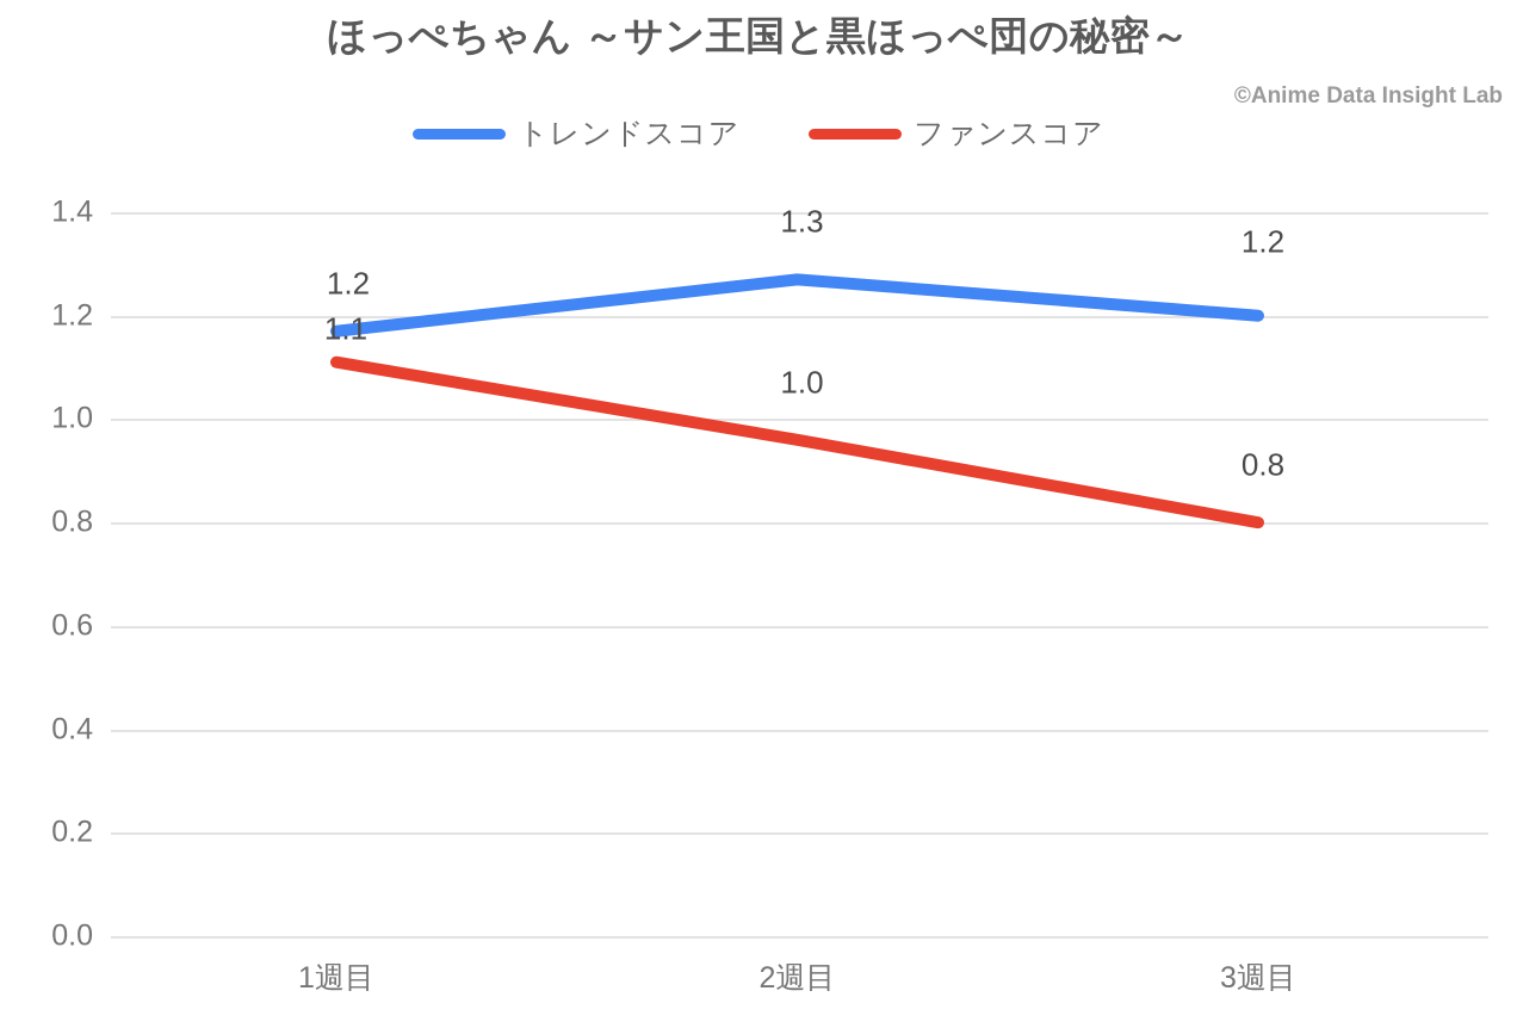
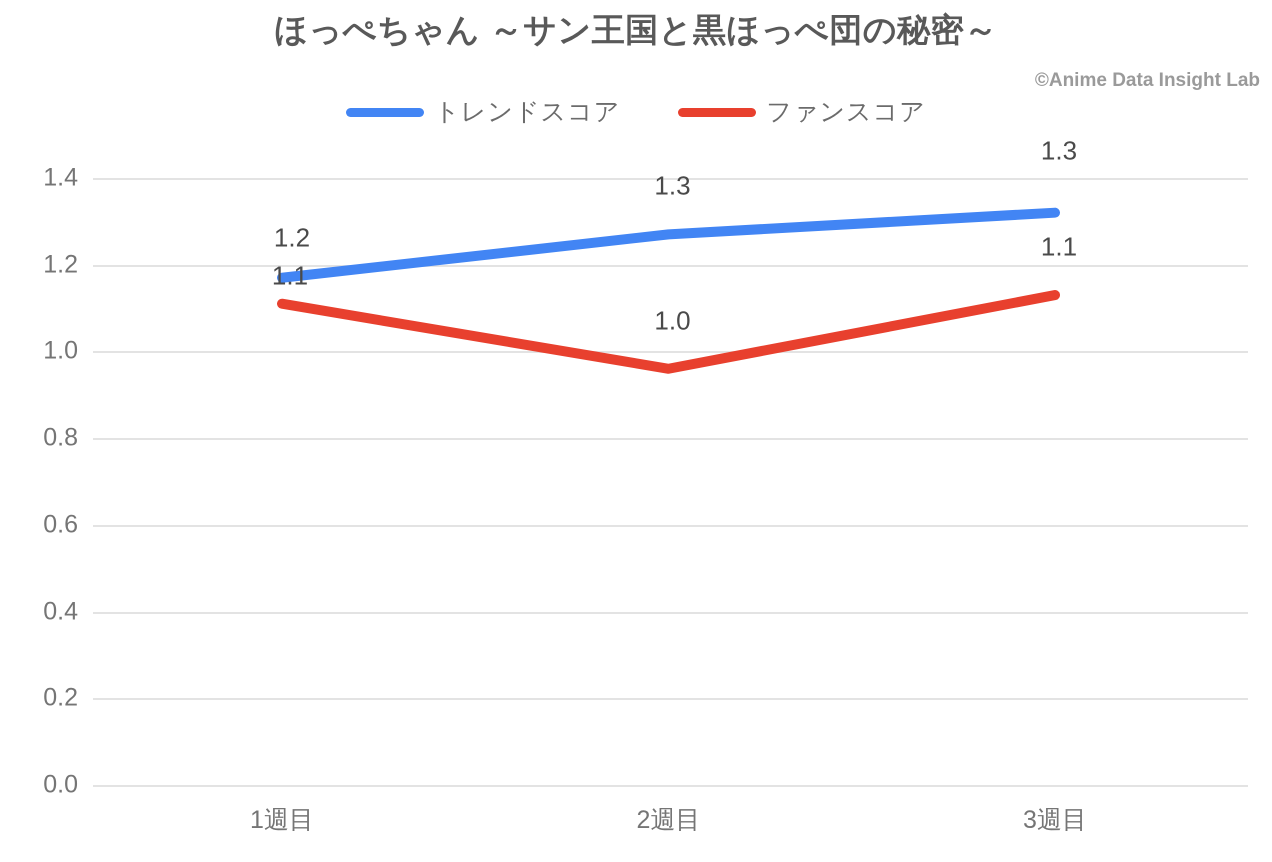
トレンドスコア/3週目: 1.2 -> 1.3
ファンスコア/3週目: 0.8 -> 1.1
